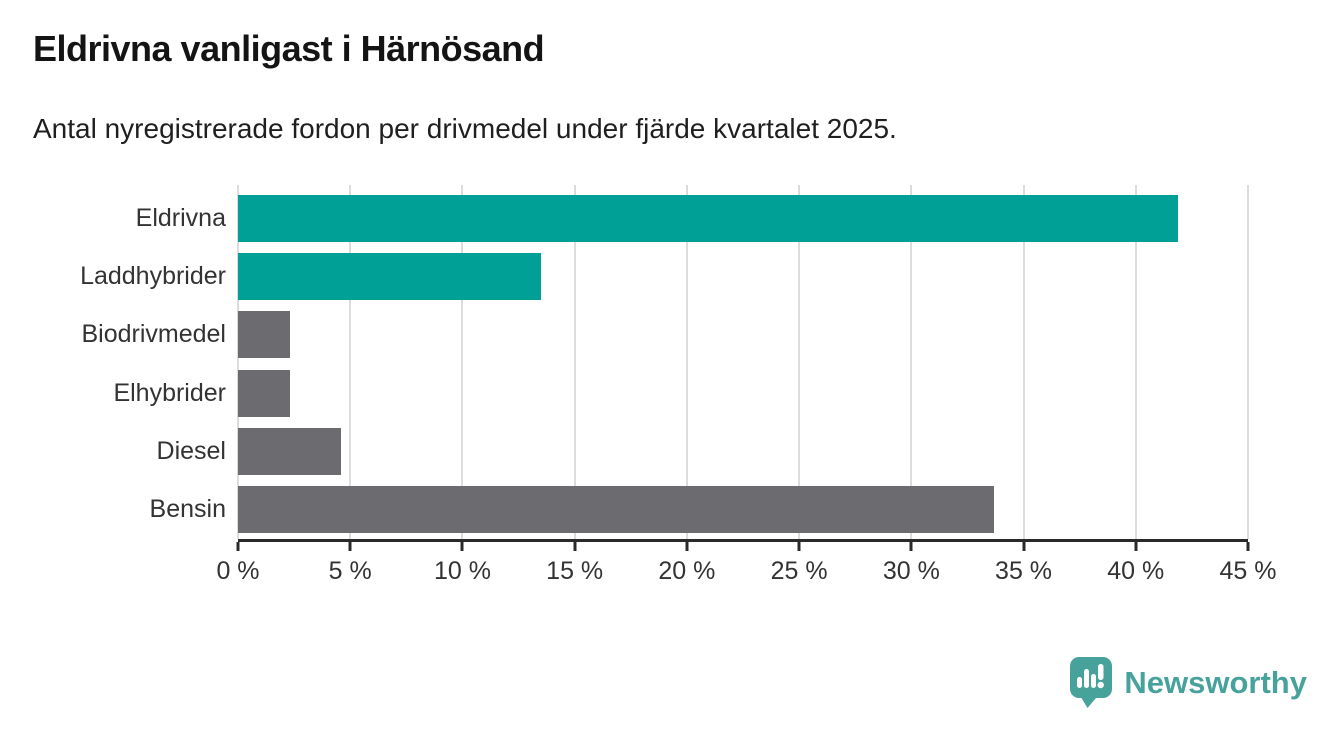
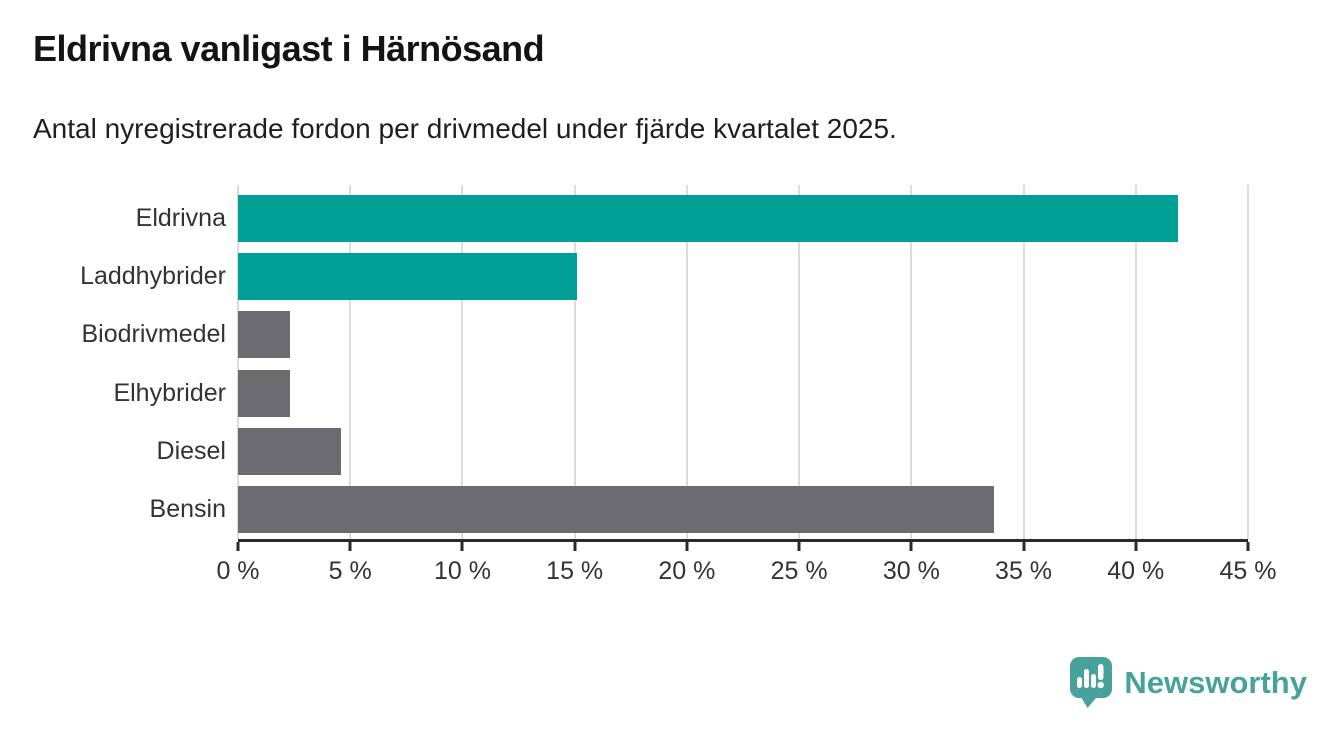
Laddhybrider: 13.5% -> 15.1%
